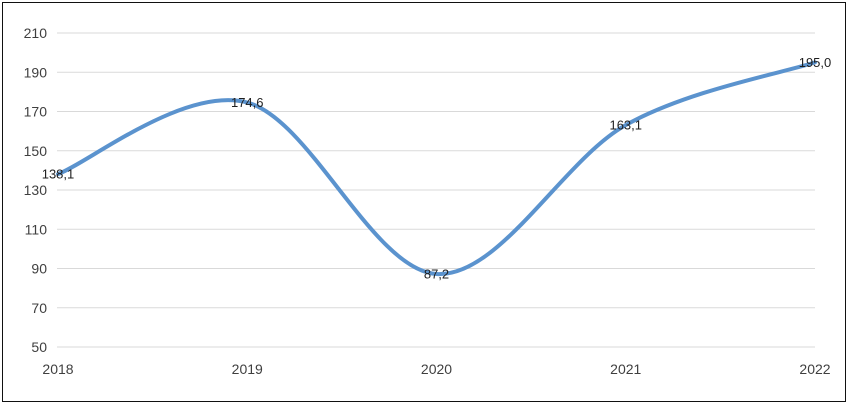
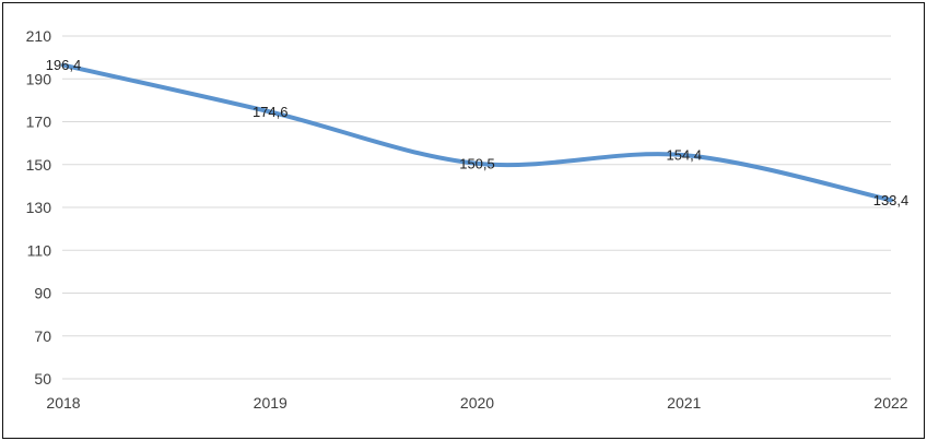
2018: 138,1 -> 196,4
2020: 87,2 -> 150,5
2021: 163,1 -> 154,4
2022: 195,0 -> 133,4
